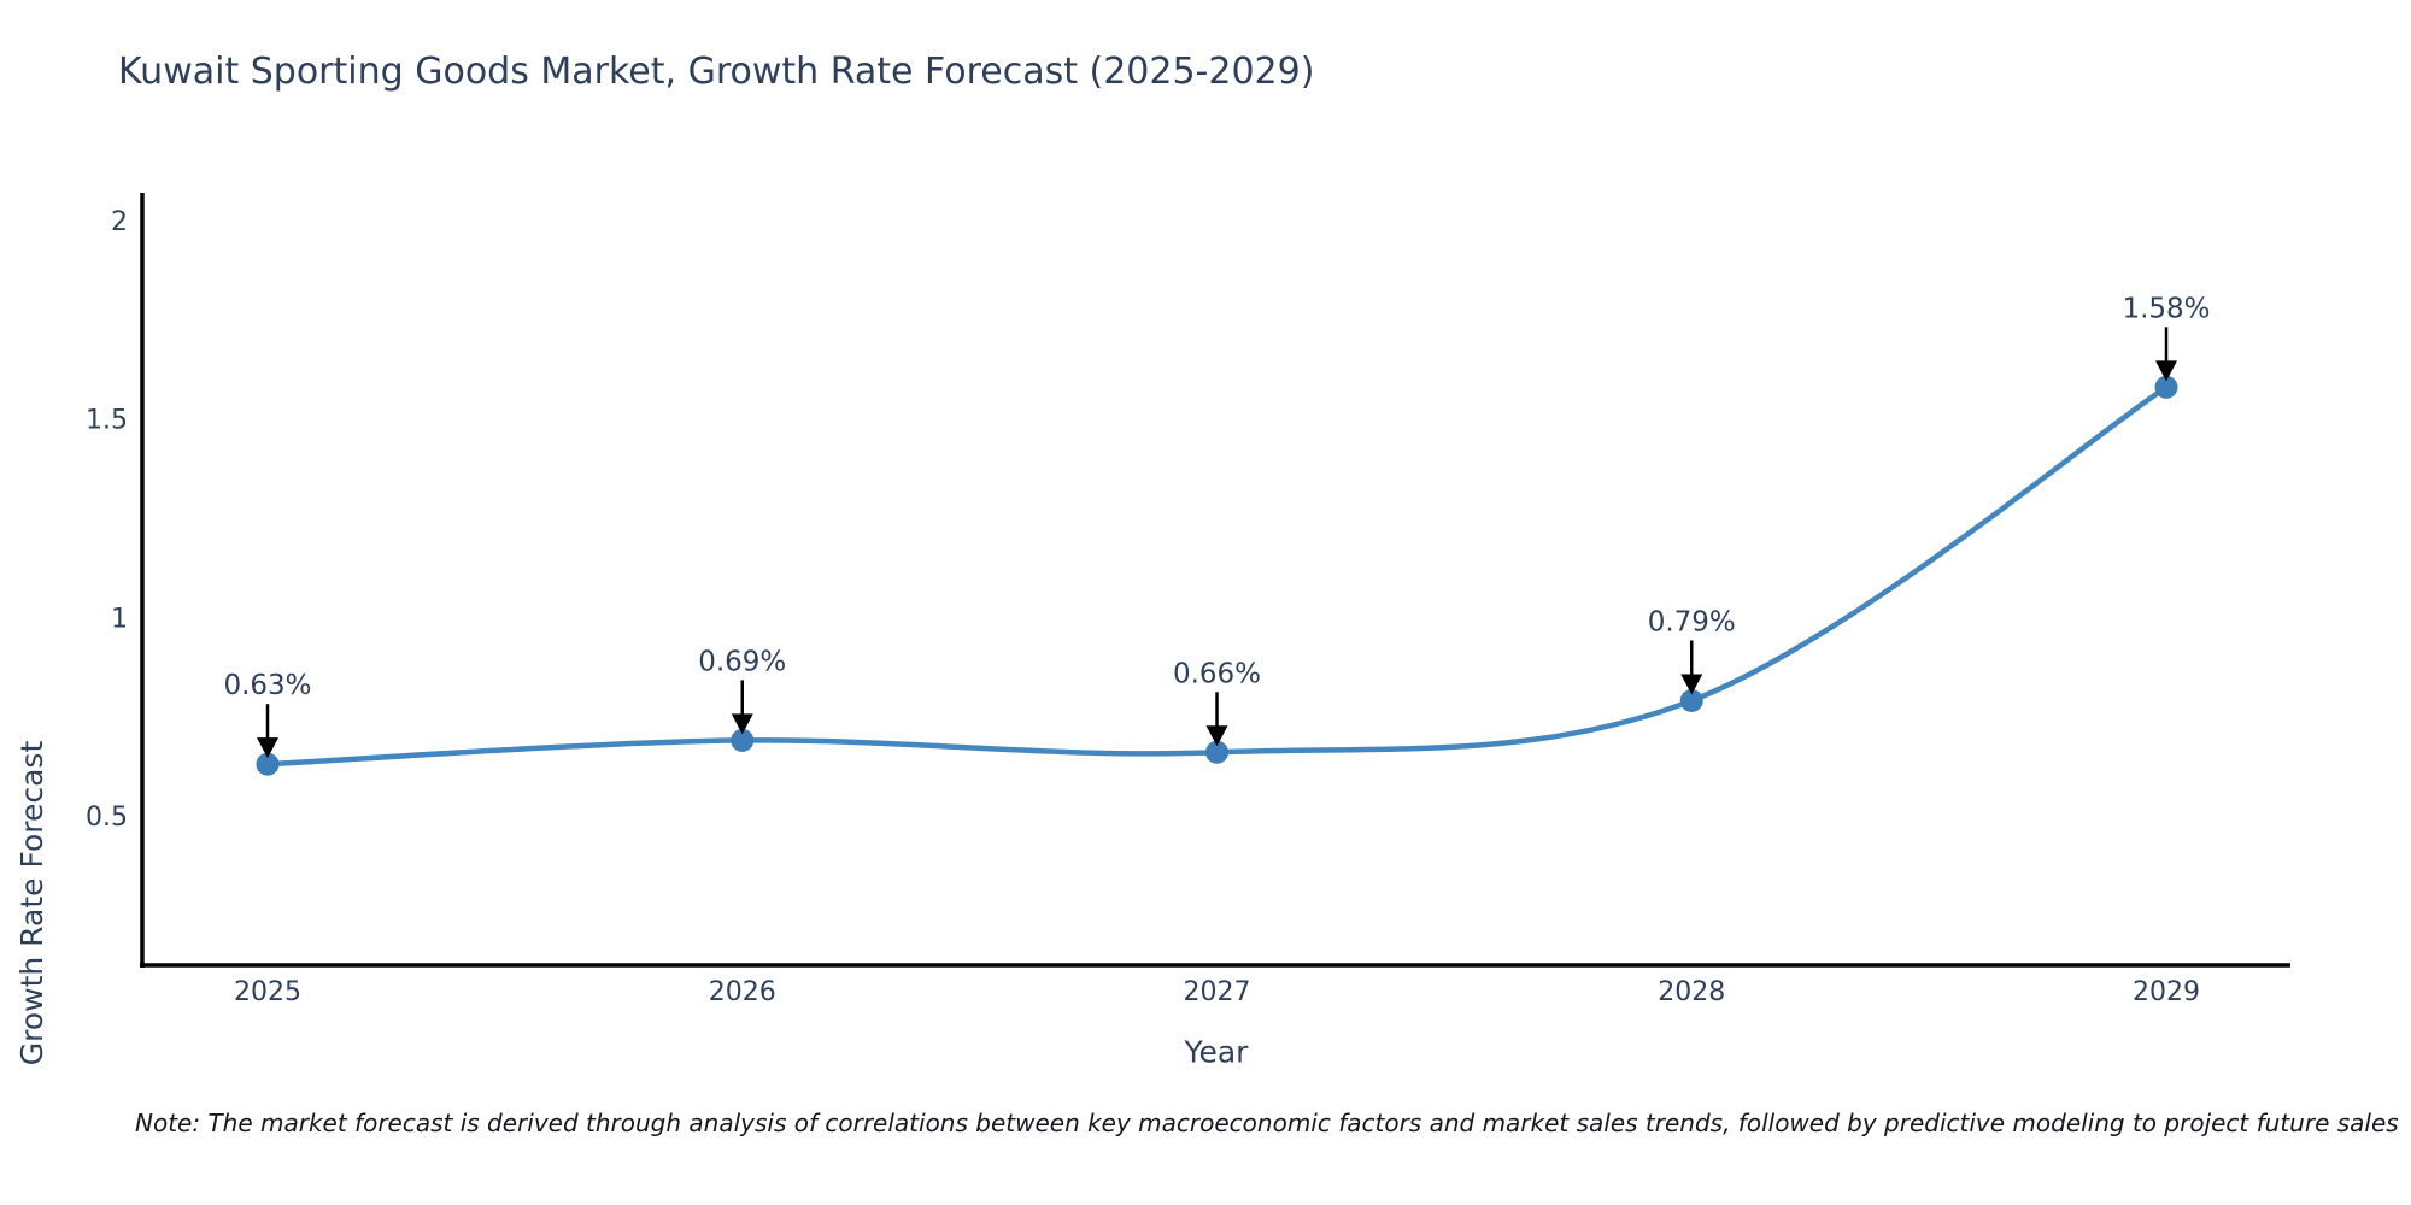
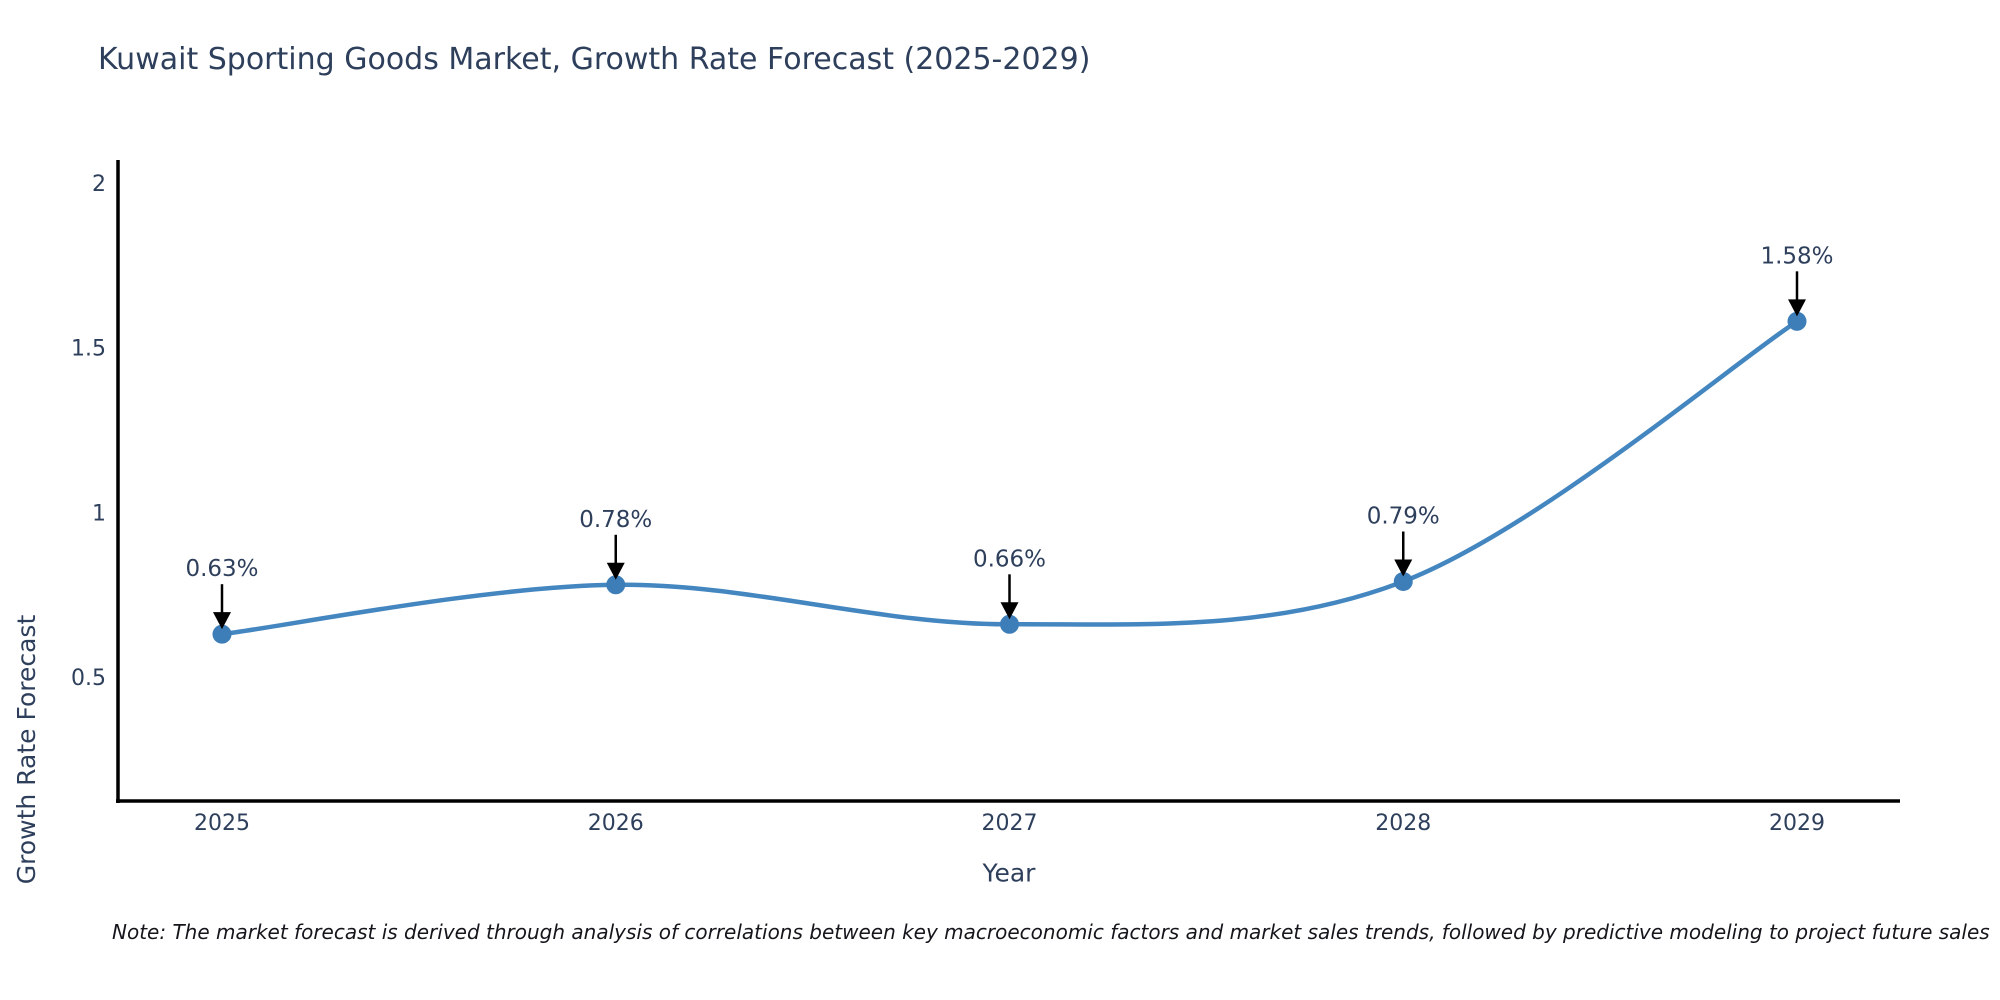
2026: 0.69% -> 0.78%
